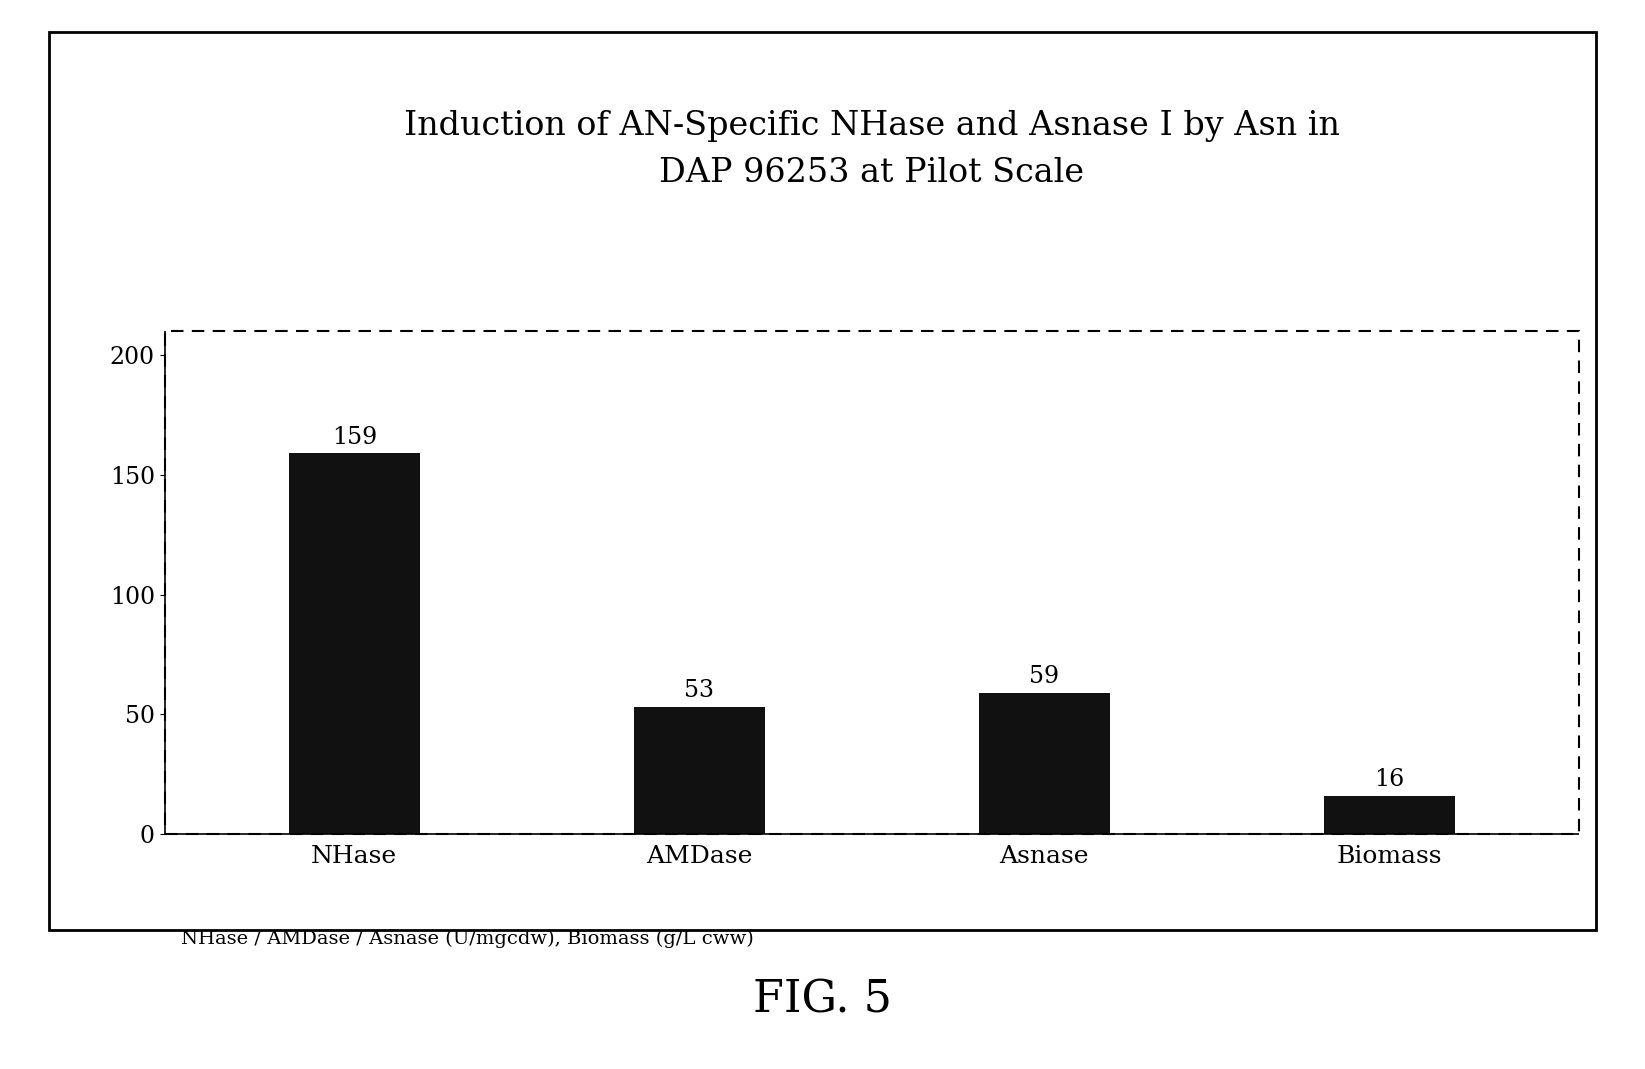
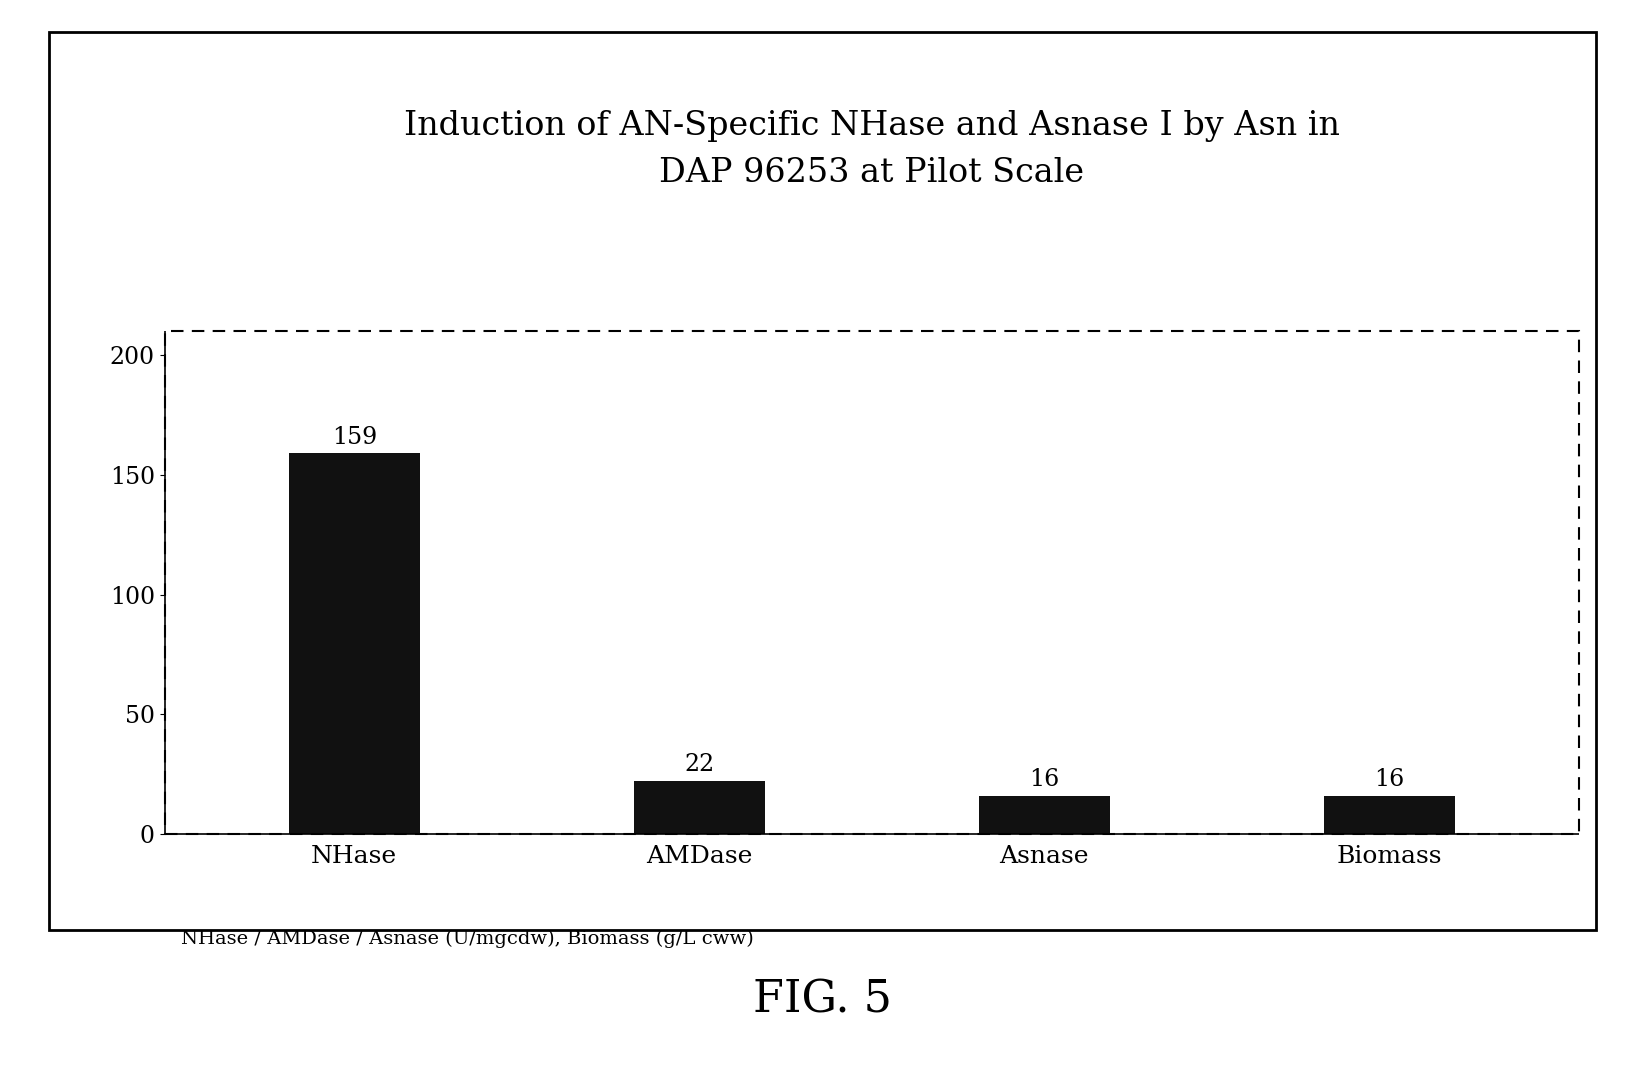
AMDase: 53 -> 22
Asnase: 59 -> 16
